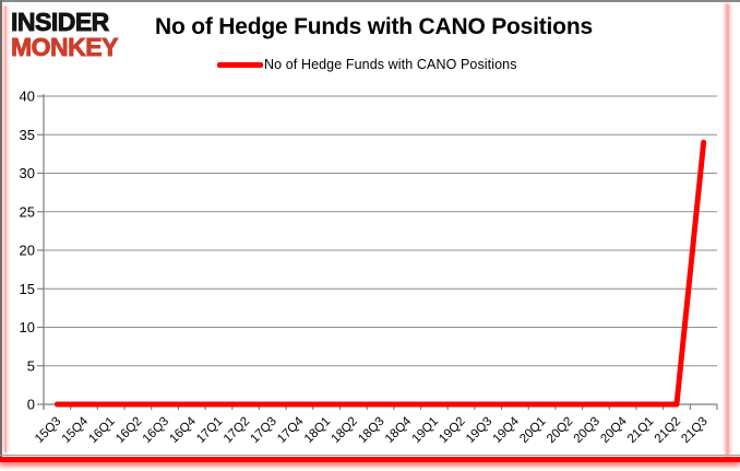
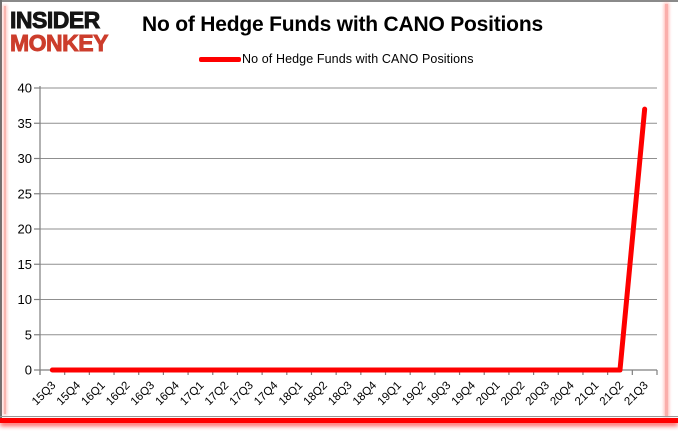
21Q3: 34 -> 37
